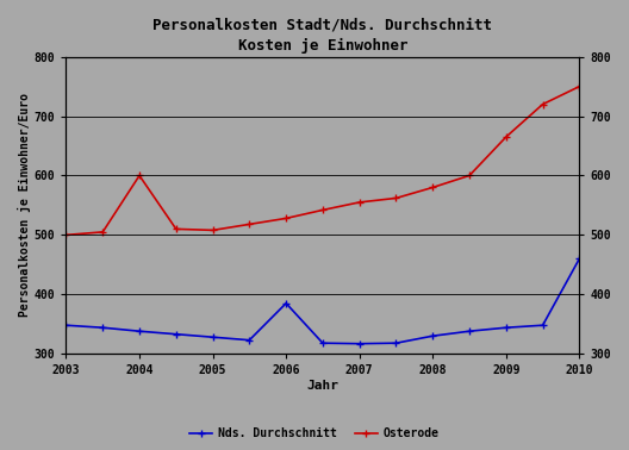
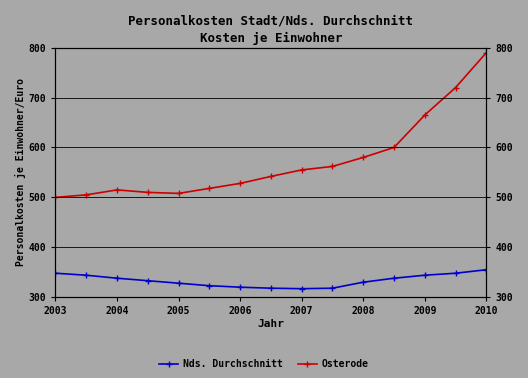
Osterode/2004: 600 -> 515
Nds. Durchschnitt/2006: 385 -> 320
Nds. Durchschnitt/2010: 460 -> 355
Osterode/2010: 750 -> 790
